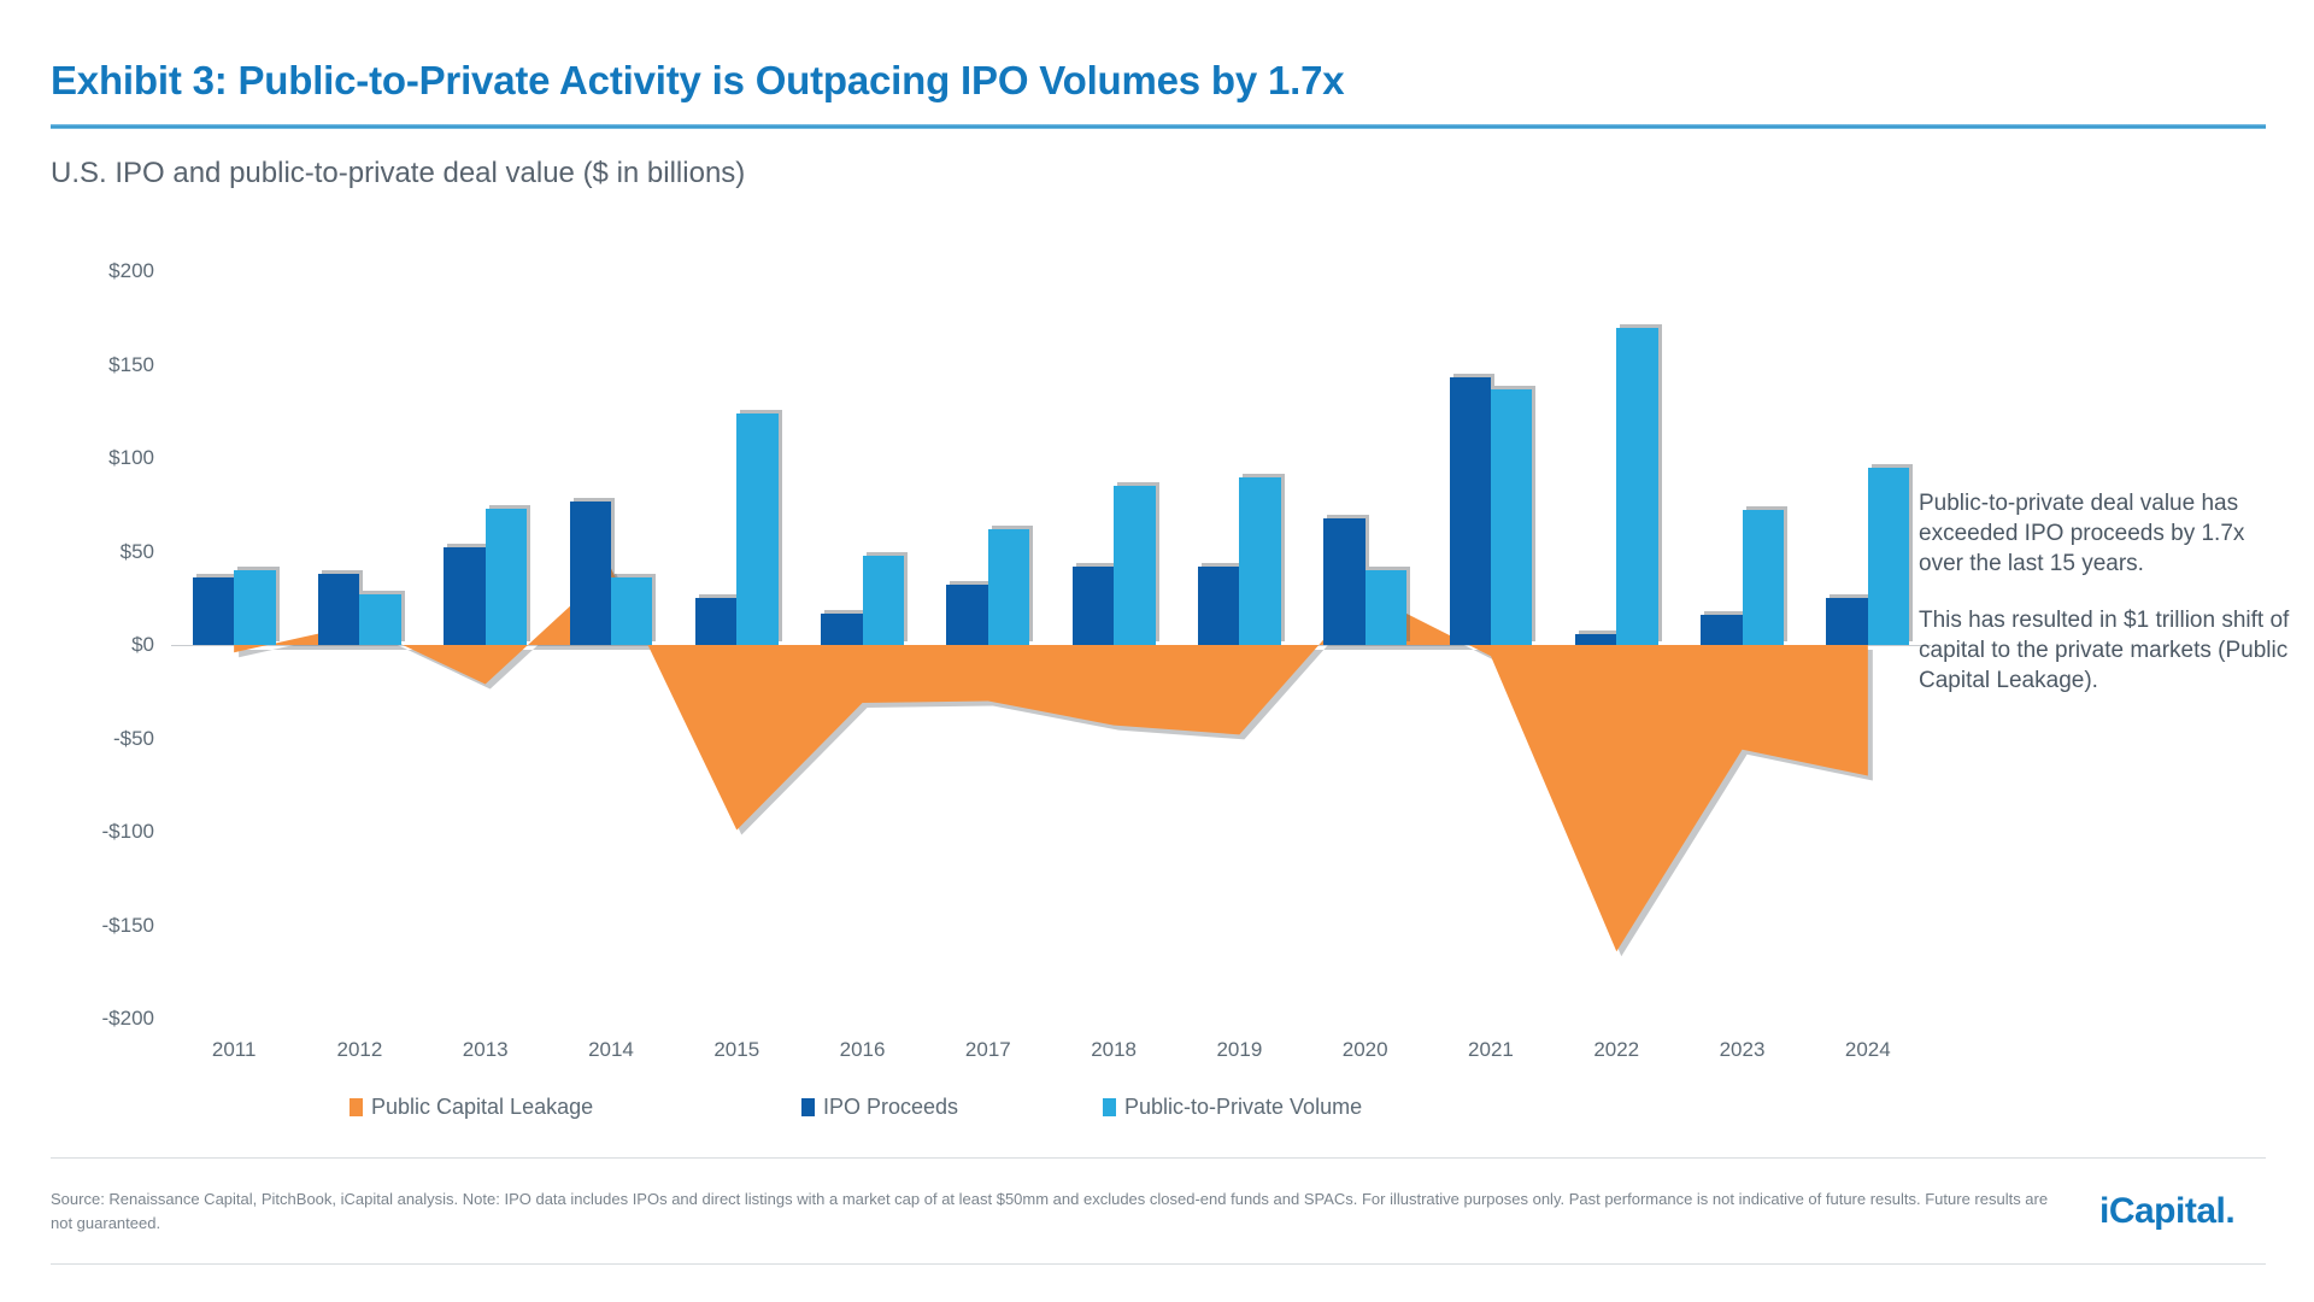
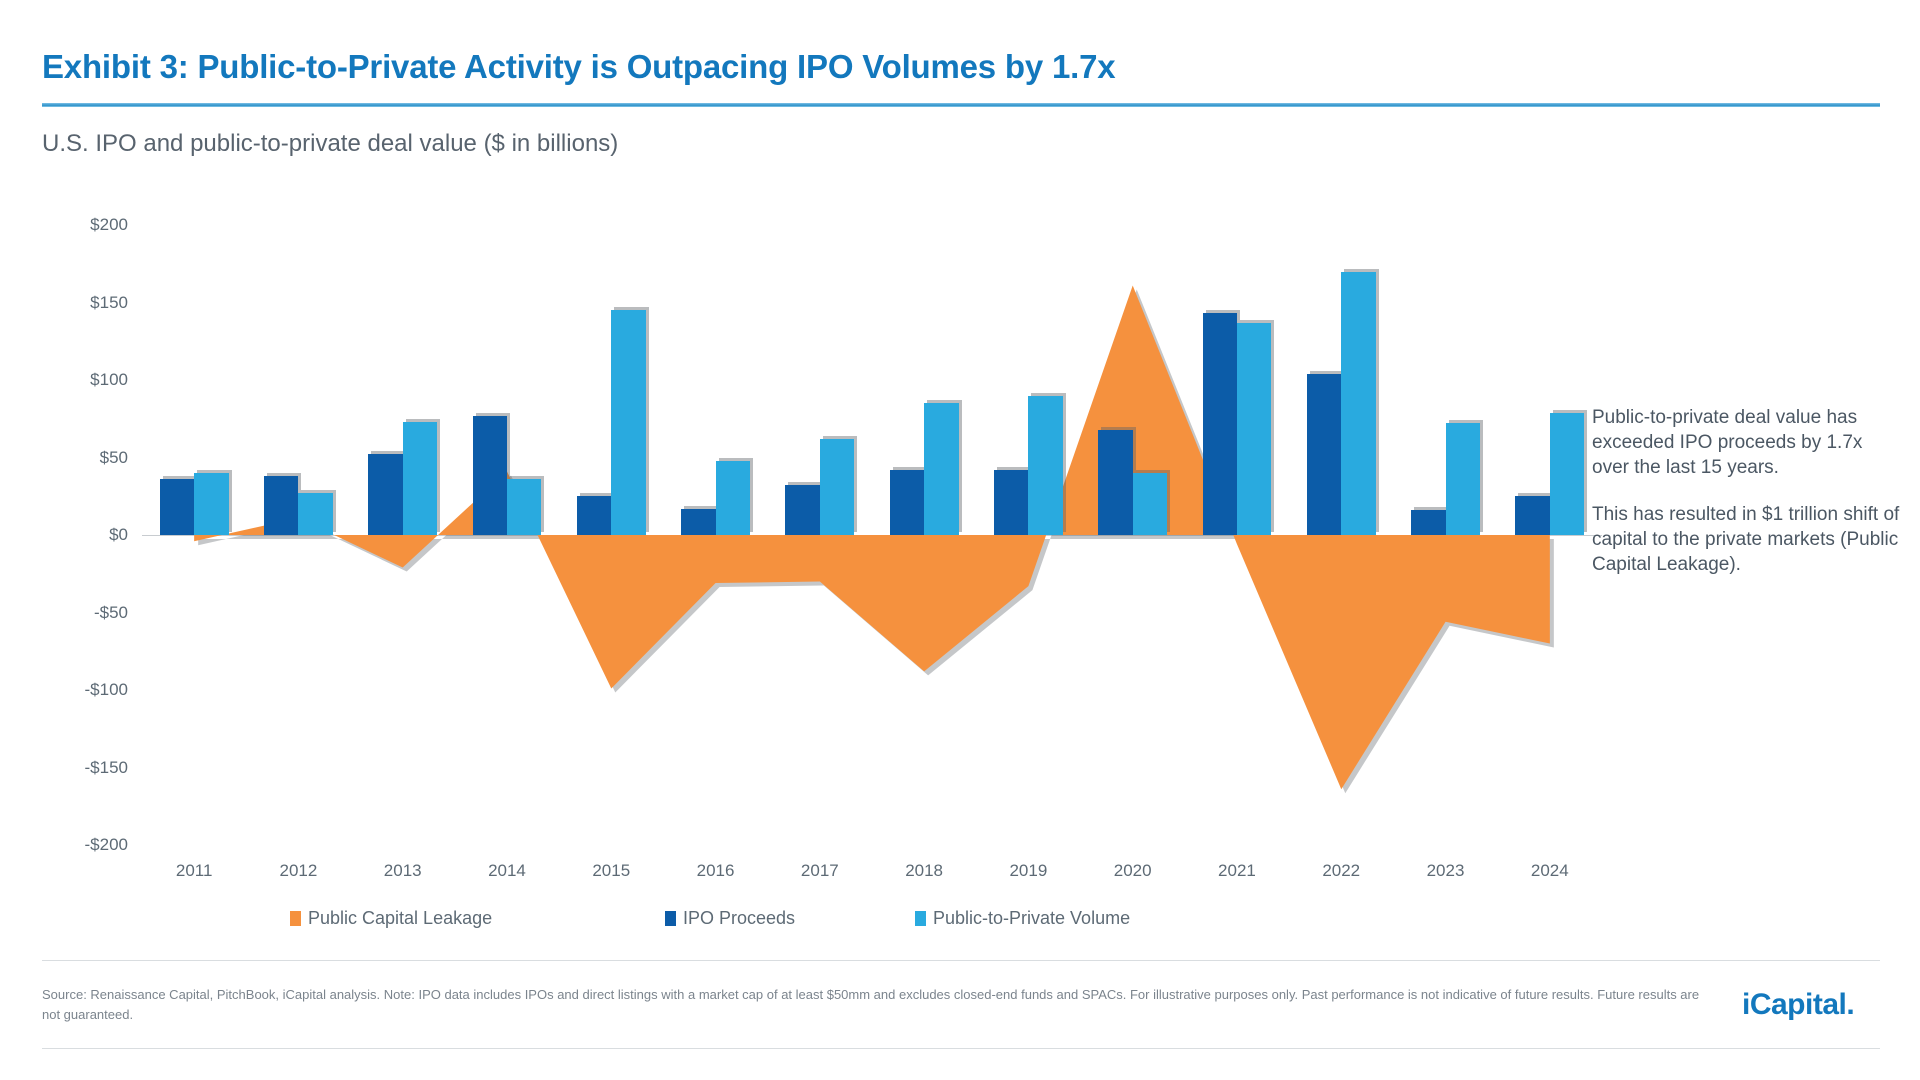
Public-to-Private Volume/2015: $124 -> $145
Public Capital Leakage/2018: -$43 -> -$88
Public Capital Leakage/2019: -$48 -> -$33
Public Capital Leakage/2020: $28 -> $161
IPO Proceeds/2022: $6 -> $104
Public-to-Private Volume/2024: $95 -> $79
